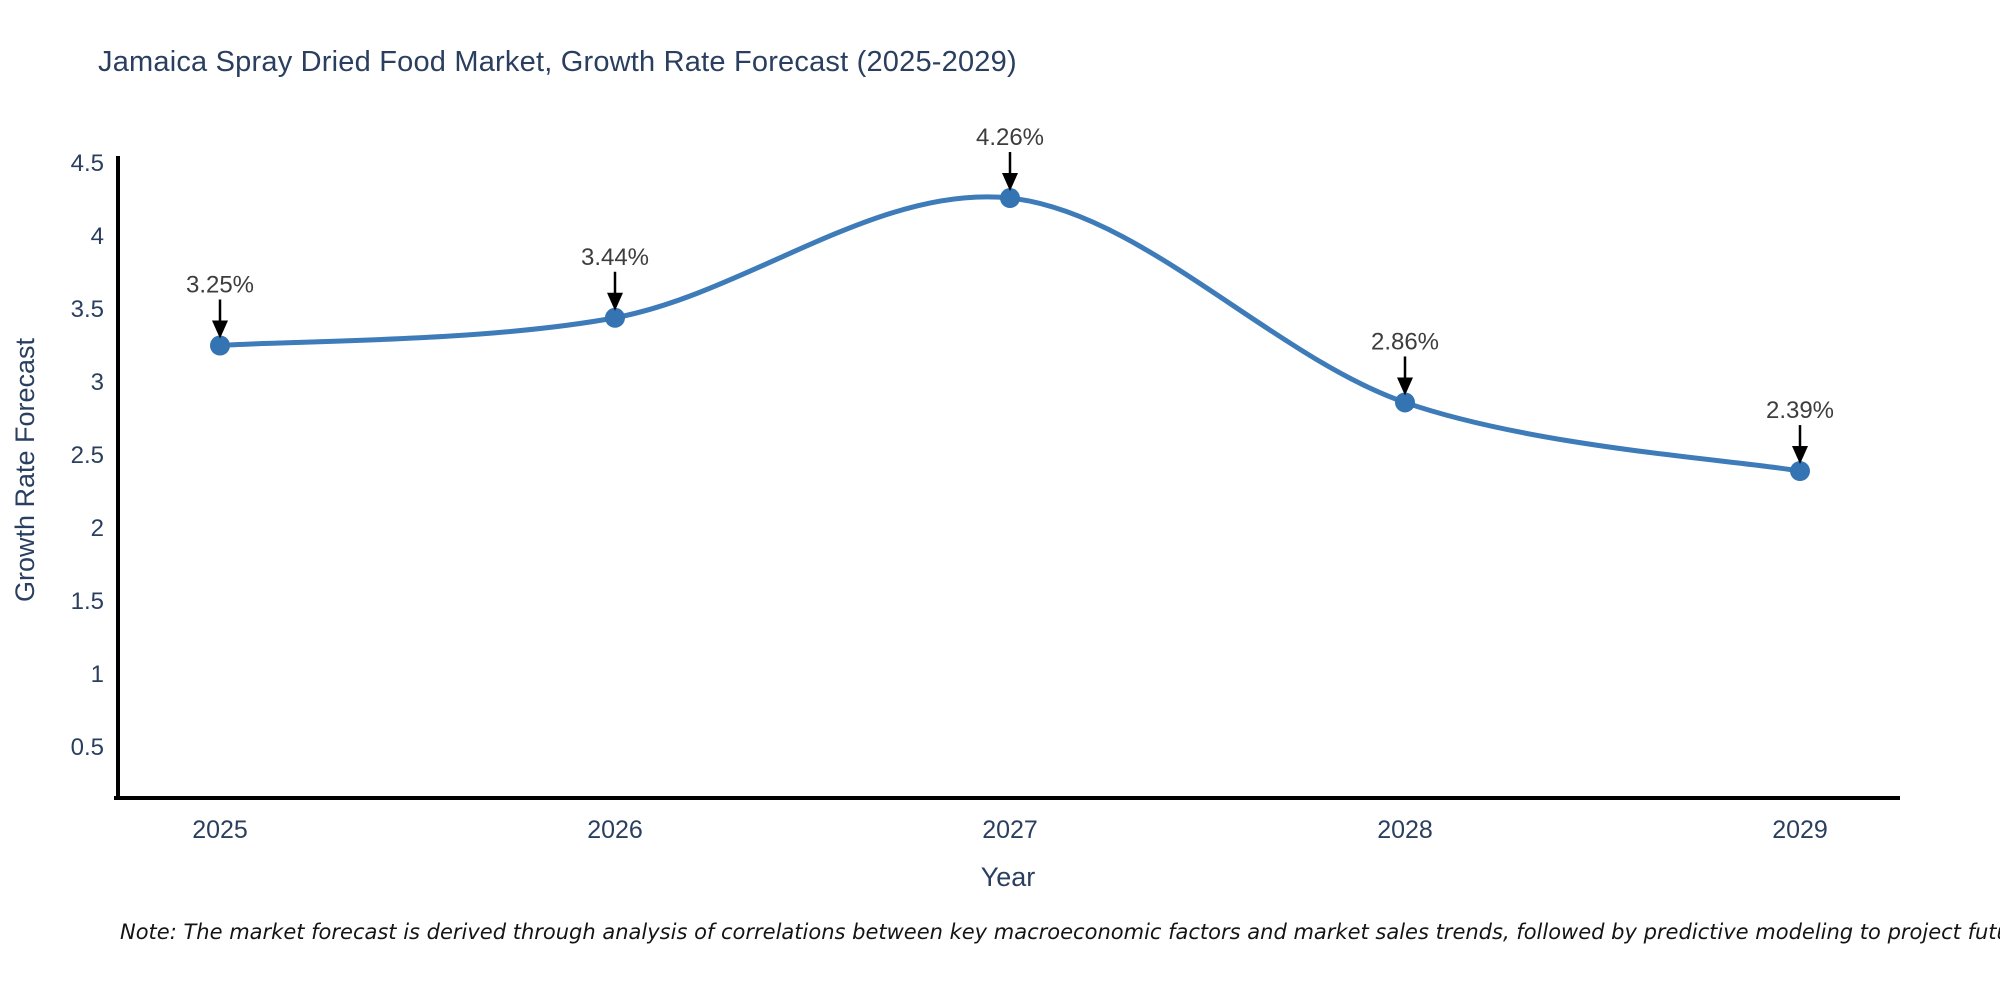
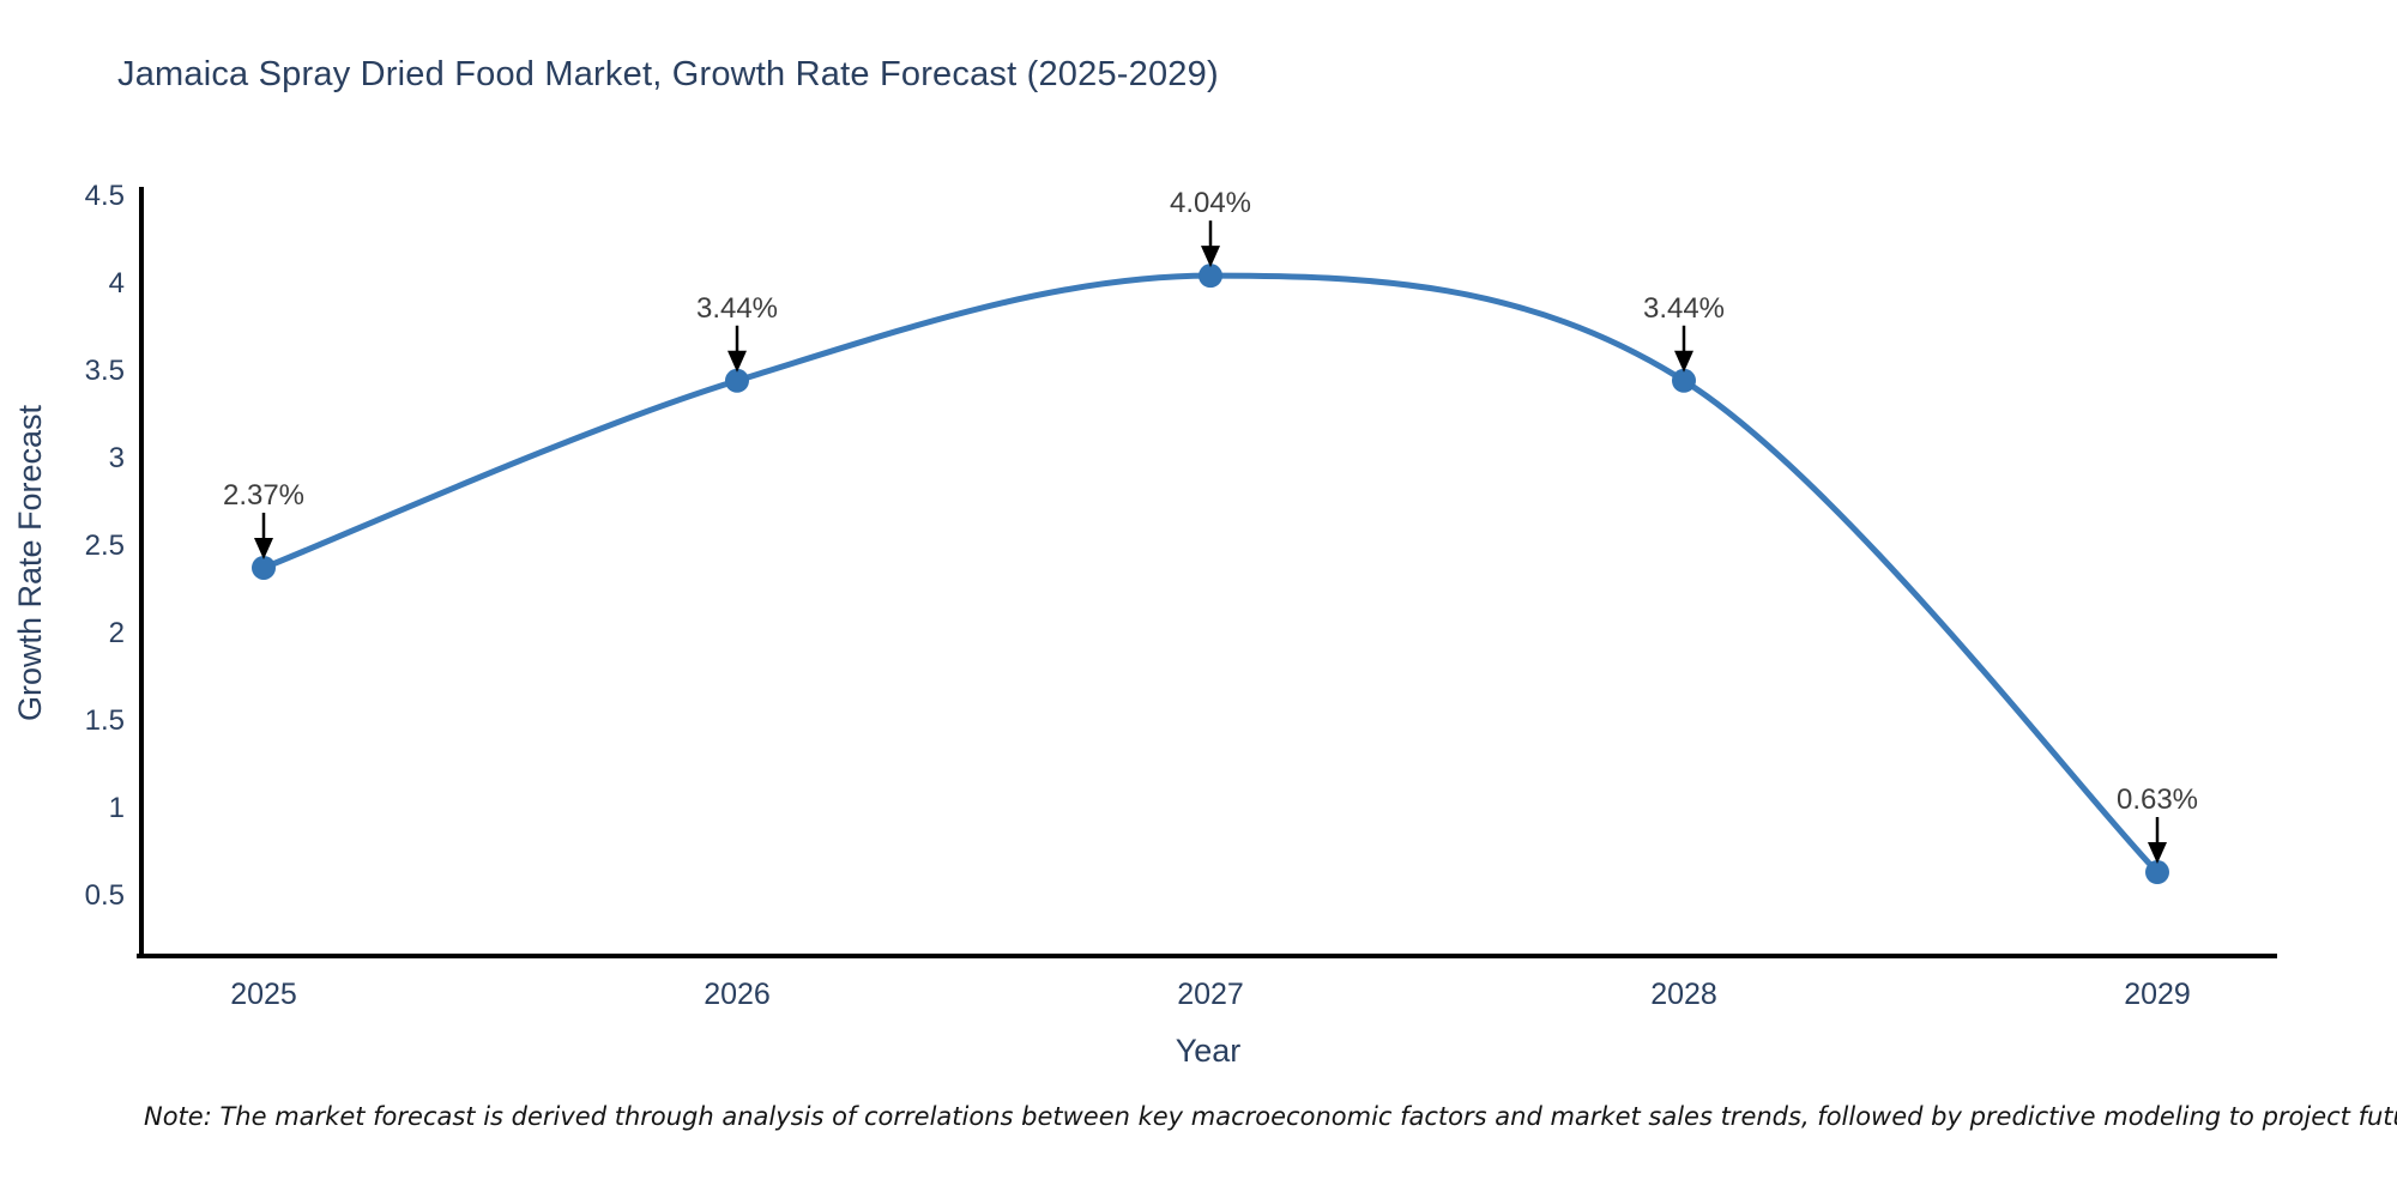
2025: 3.25% -> 2.37%
2027: 4.26% -> 4.04%
2028: 2.86% -> 3.44%
2029: 2.39% -> 0.63%
